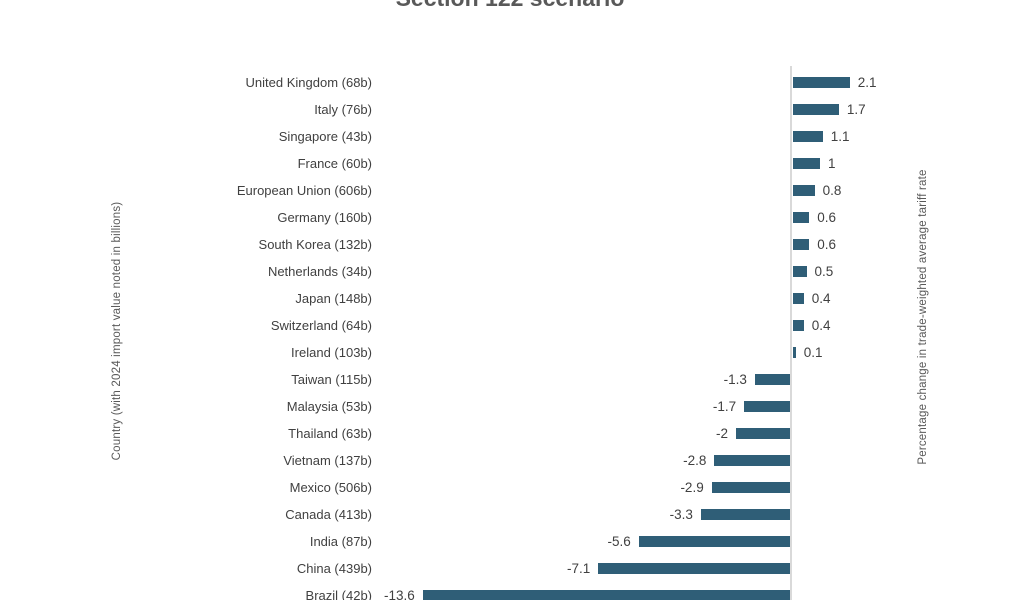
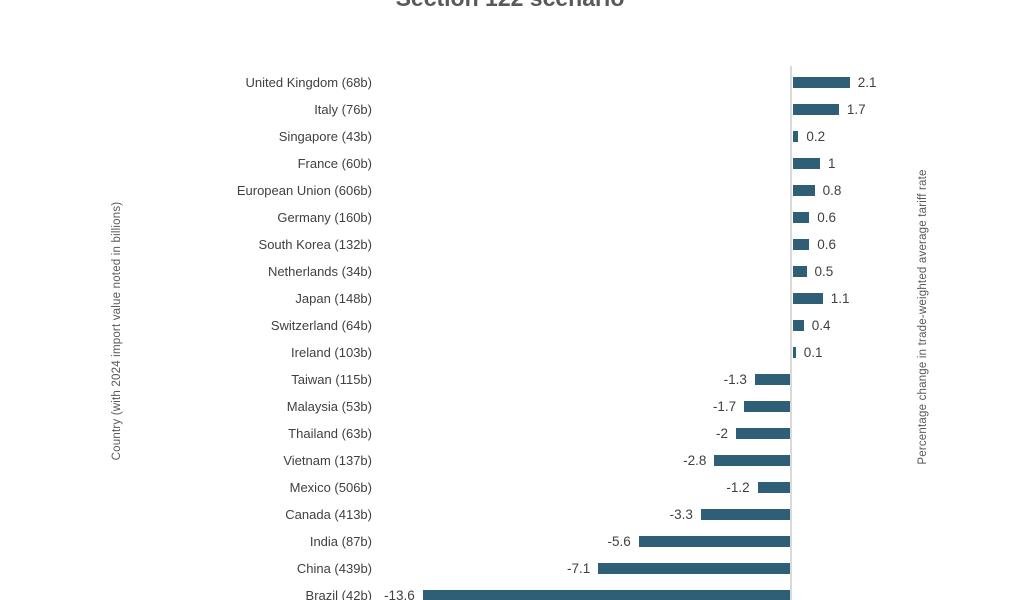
Singapore (43b): 1.1 -> 0.2
Japan (148b): 0.4 -> 1.1
Mexico (506b): -2.9 -> -1.2
